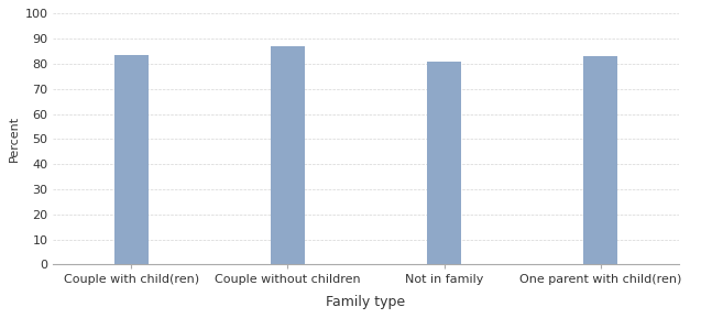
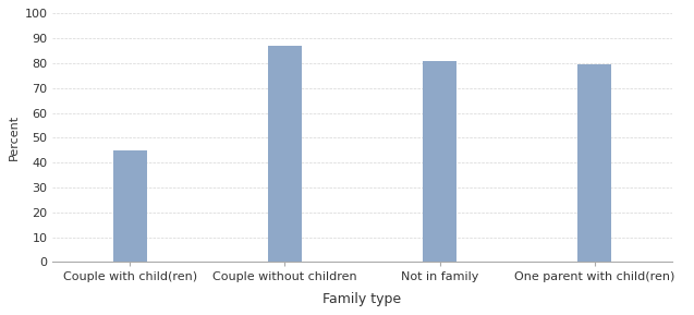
Couple with child(ren): 83.5 -> 45.0
One parent with child(ren): 83.0 -> 79.5
